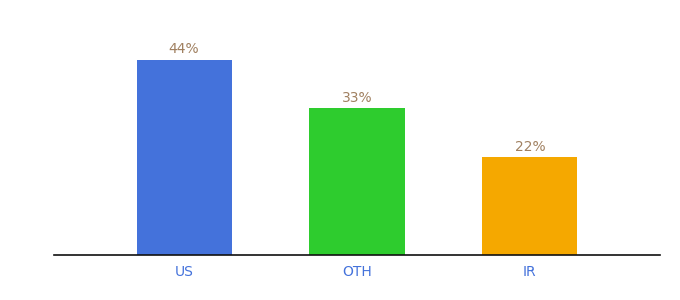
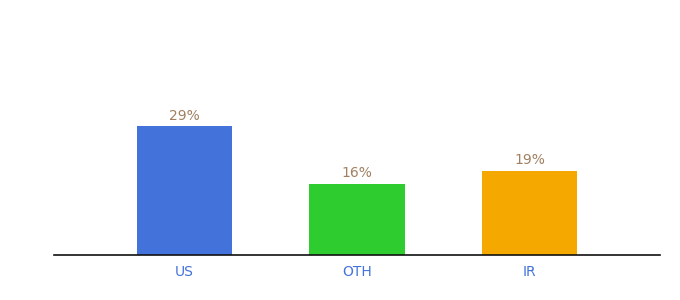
US: 44% -> 29%
OTH: 33% -> 16%
IR: 22% -> 19%
